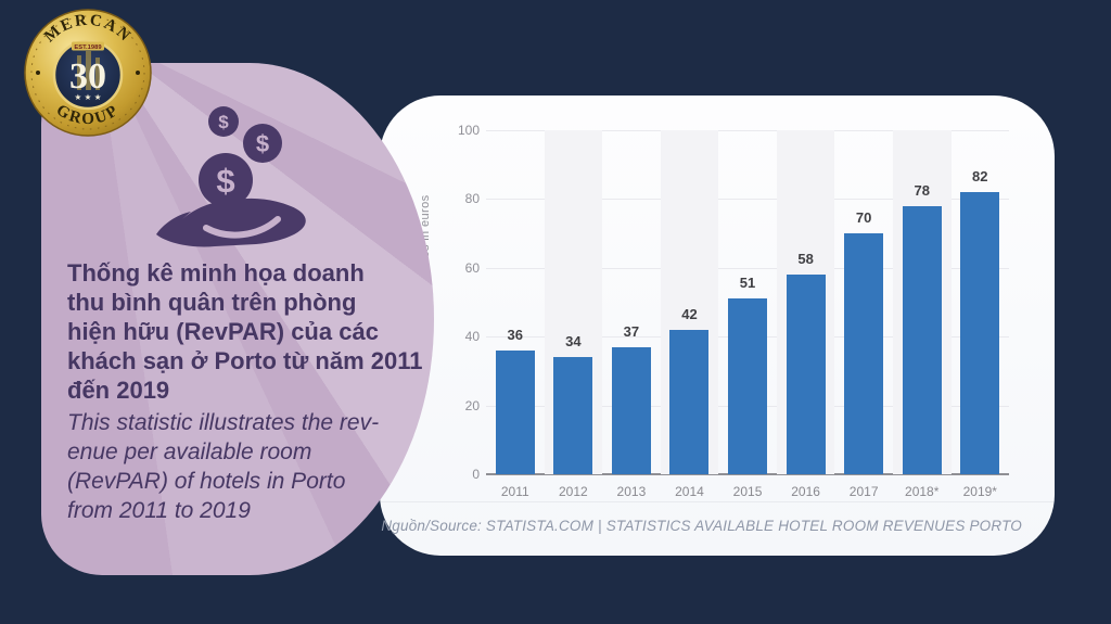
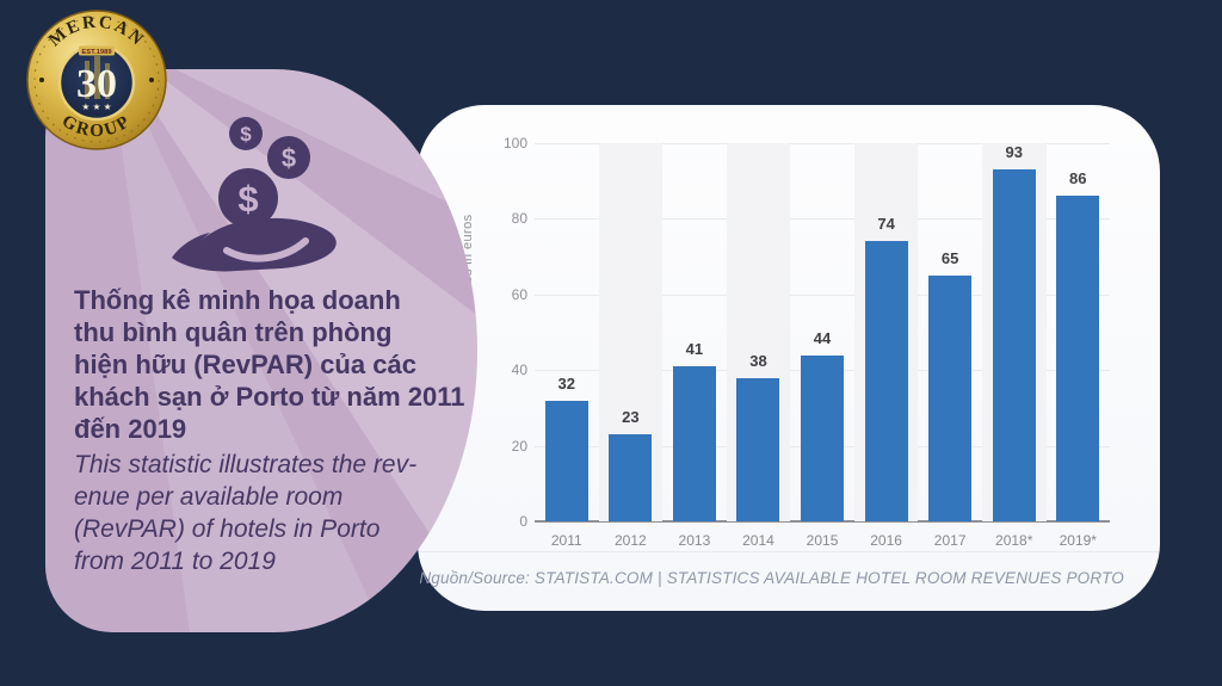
2011: 36 -> 32
2012: 34 -> 23
2013: 37 -> 41
2014: 42 -> 38
2015: 51 -> 44
2016: 58 -> 74
2017: 70 -> 65
2018*: 78 -> 93
2019*: 82 -> 86
